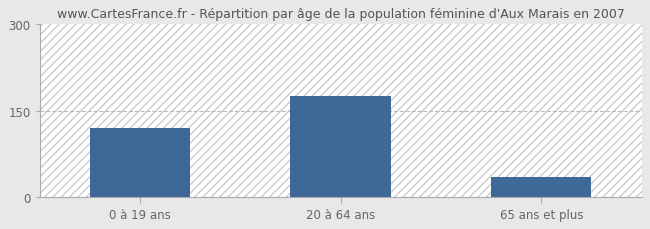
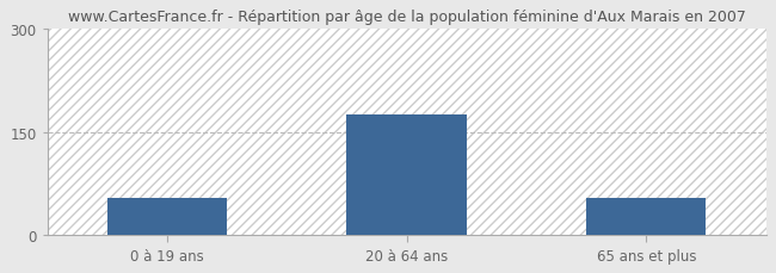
0 à 19 ans: 120 -> 54
65 ans et plus: 35 -> 54
